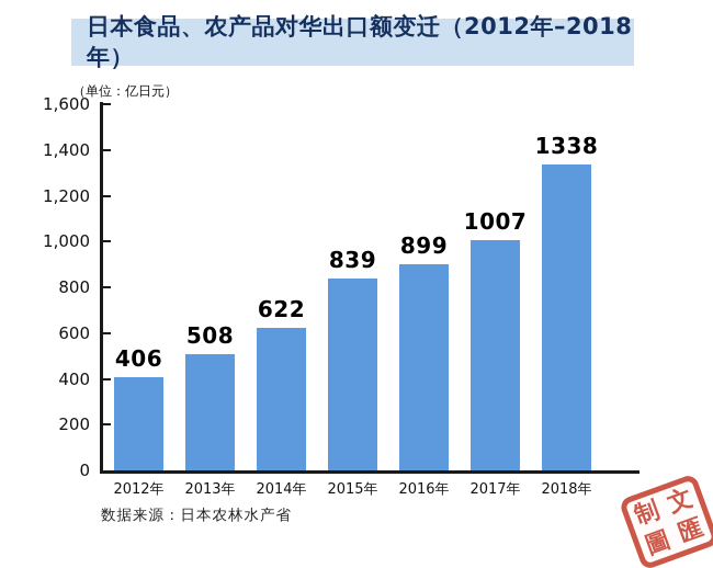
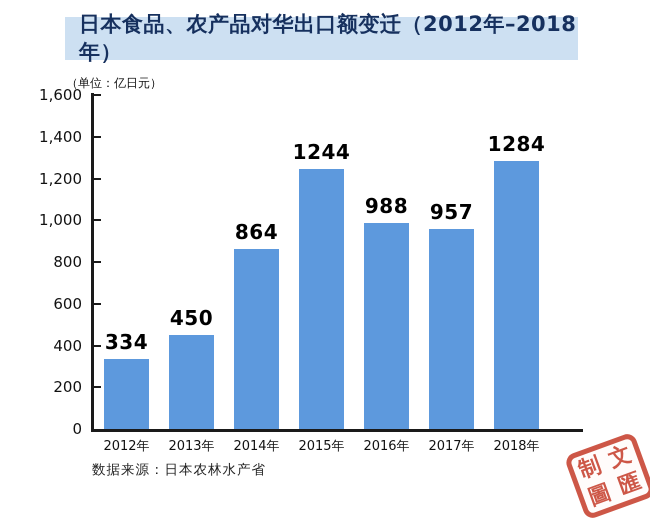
2012年: 406 -> 334
2013年: 508 -> 450
2014年: 622 -> 864
2015年: 839 -> 1244
2016年: 899 -> 988
2017年: 1007 -> 957
2018年: 1338 -> 1284
